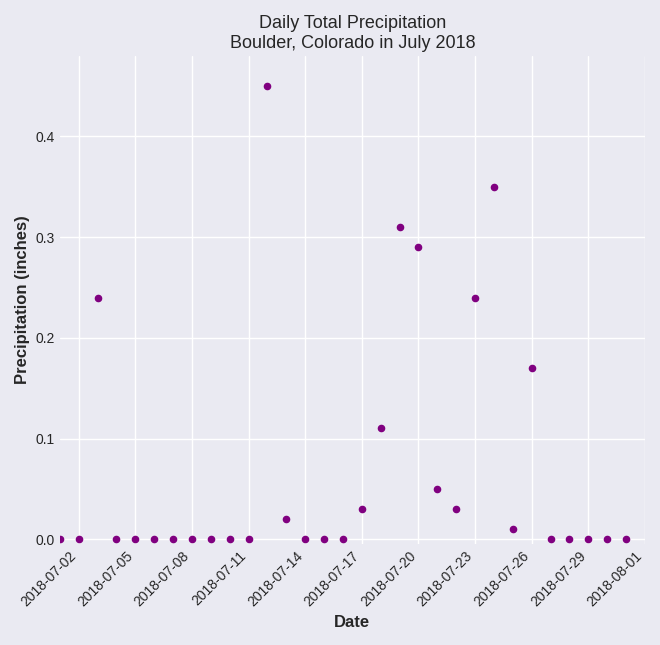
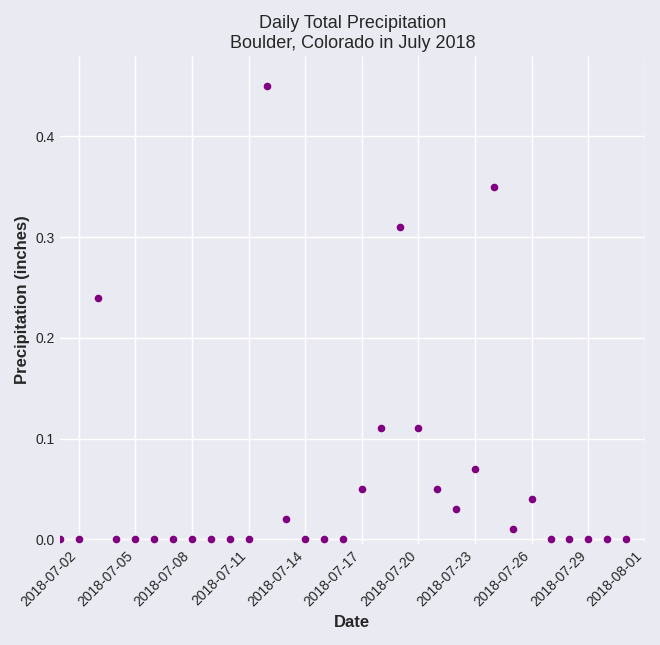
2018-07-17: 0.03 -> 0.05
2018-07-20: 0.29 -> 0.11
2018-07-23: 0.24 -> 0.07
2018-07-26: 0.17 -> 0.04
